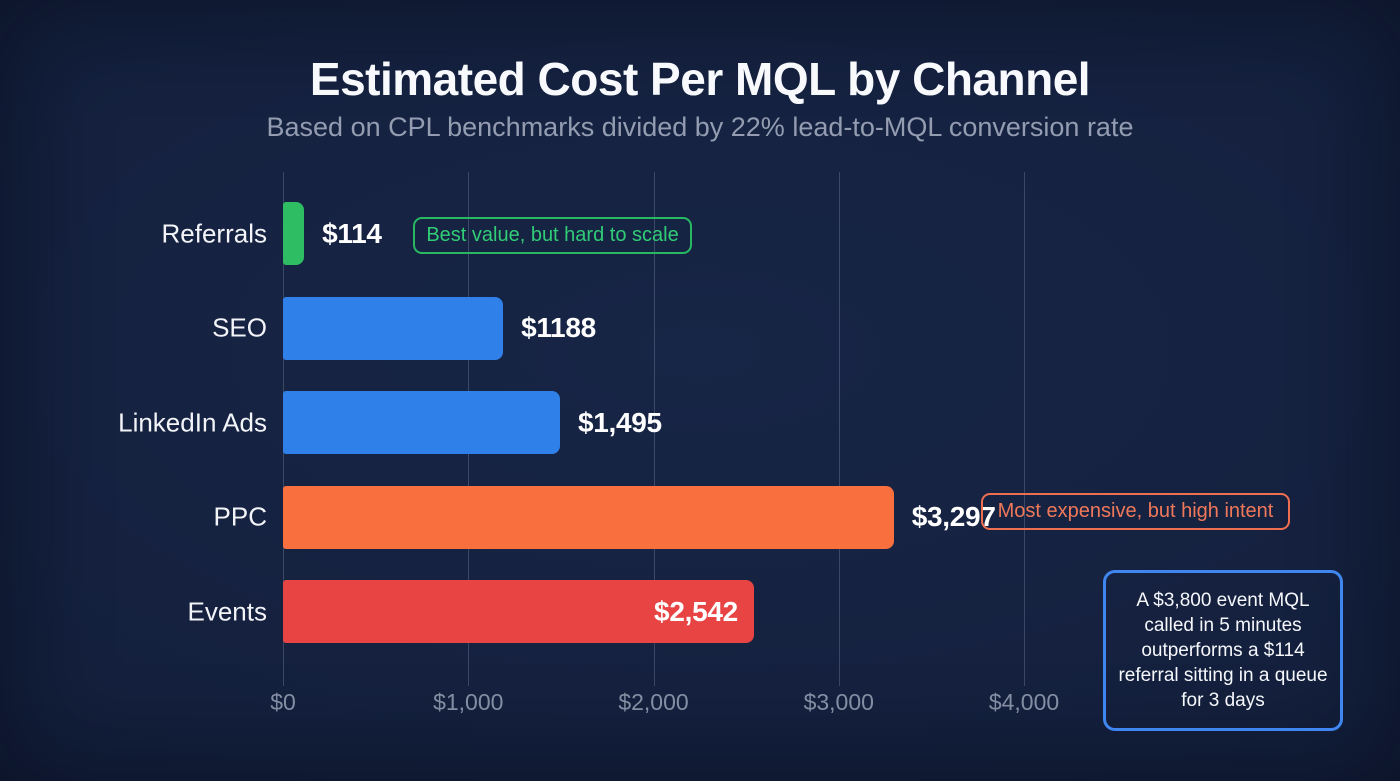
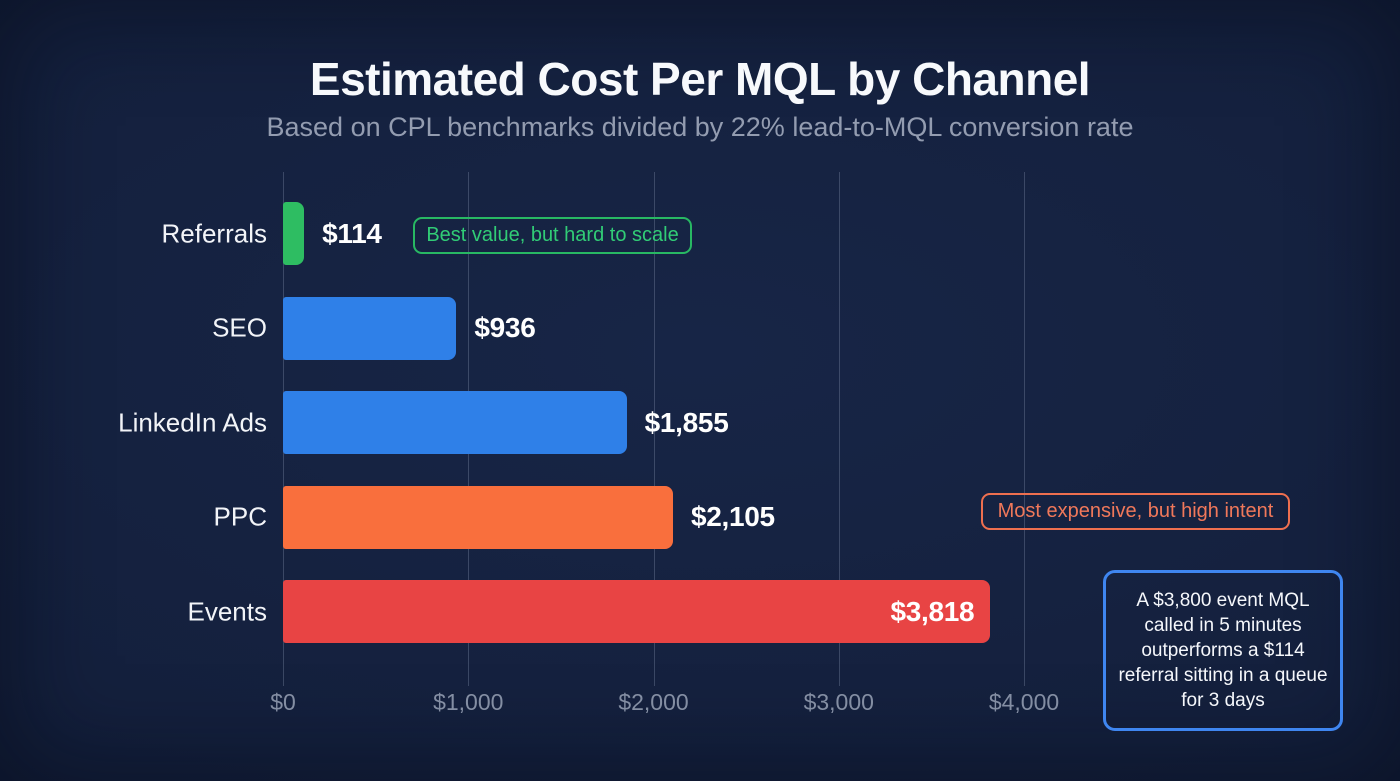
SEO: $1188 -> $936
LinkedIn Ads: $1,495 -> $1,855
PPC: $3,297 -> $2,105
Events: $2,542 -> $3,818
